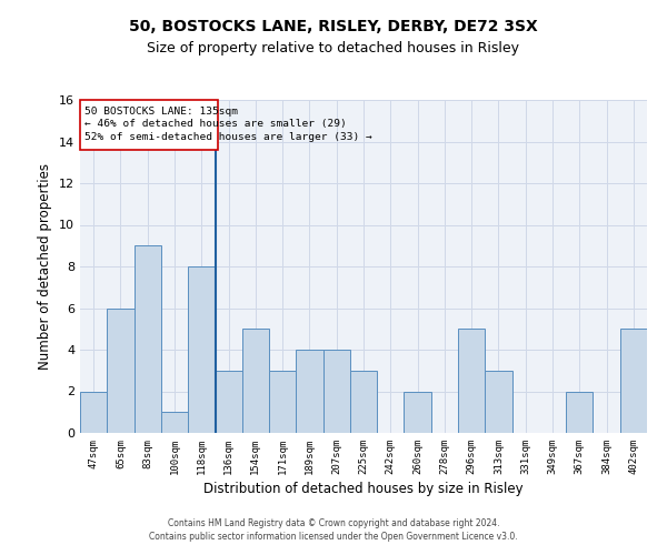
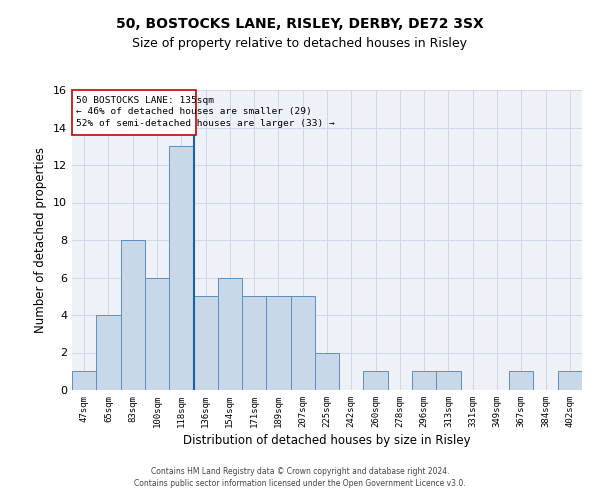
47sqm: 2 -> 1
65sqm: 6 -> 4
83sqm: 9 -> 8
100sqm: 1 -> 6
118sqm: 8 -> 13
136sqm: 3 -> 5
154sqm: 5 -> 6
171sqm: 3 -> 5
189sqm: 4 -> 5
207sqm: 4 -> 5
225sqm: 3 -> 2
260sqm: 2 -> 1
296sqm: 5 -> 1
313sqm: 3 -> 1
367sqm: 2 -> 1
402sqm: 5 -> 1
